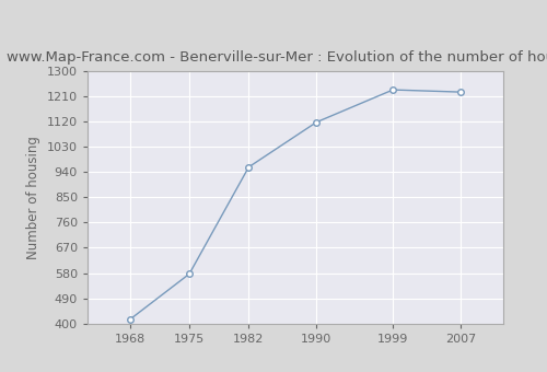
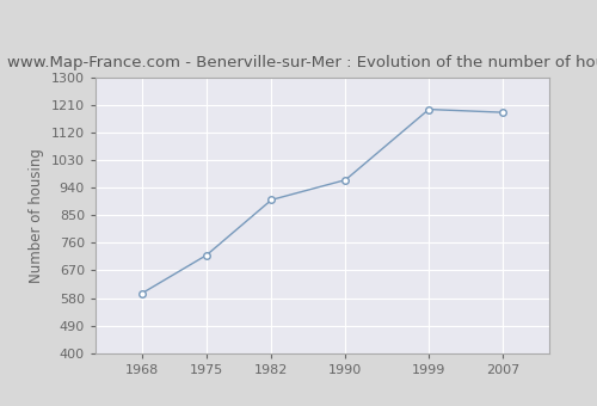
1968: 415 -> 595
1975: 577 -> 720
1982: 957 -> 900
1990: 1117 -> 965
1999: 1232 -> 1195
2007: 1224 -> 1185
